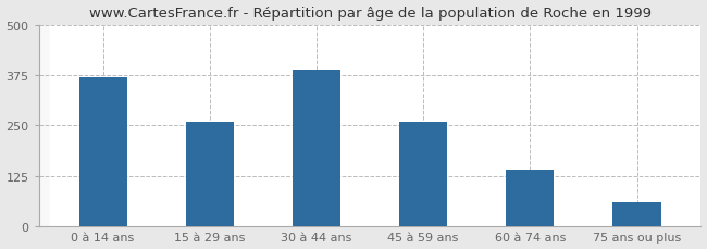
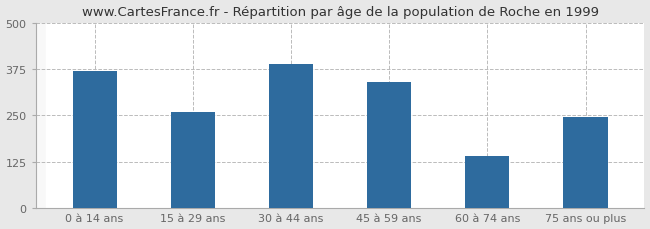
45 à 59 ans: 258 -> 340
75 ans ou plus: 60 -> 245
